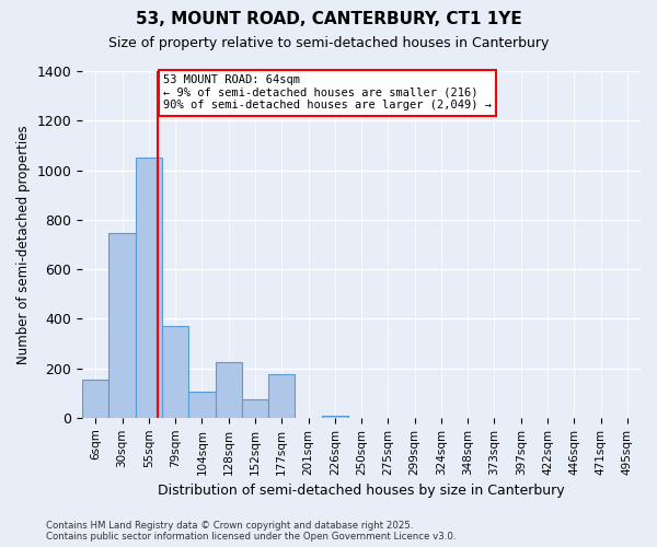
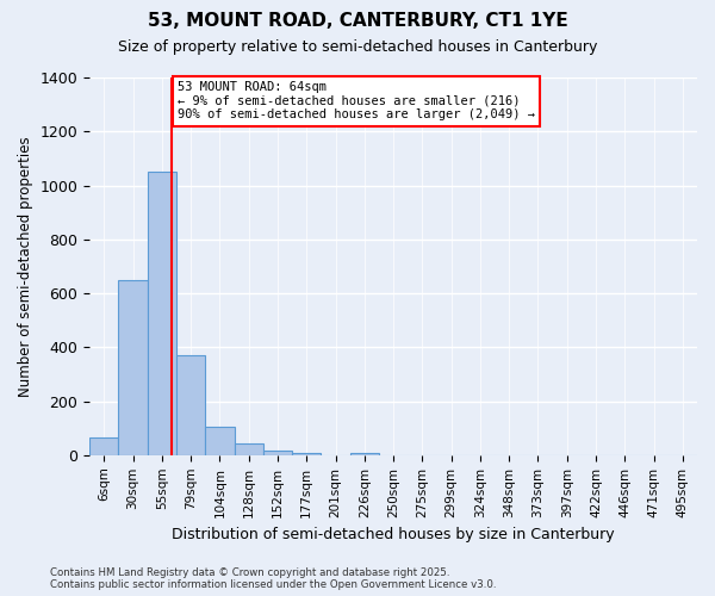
6sqm: 155 -> 65
30sqm: 745 -> 650
128sqm: 225 -> 45
152sqm: 75 -> 15
177sqm: 175 -> 10
